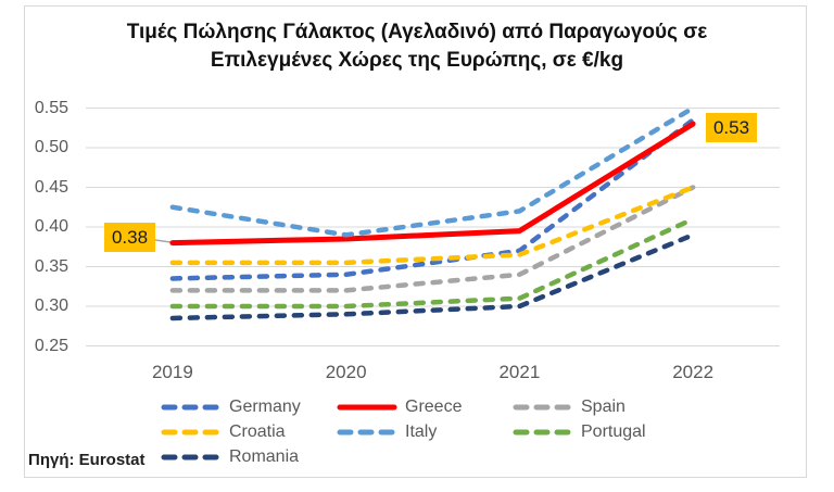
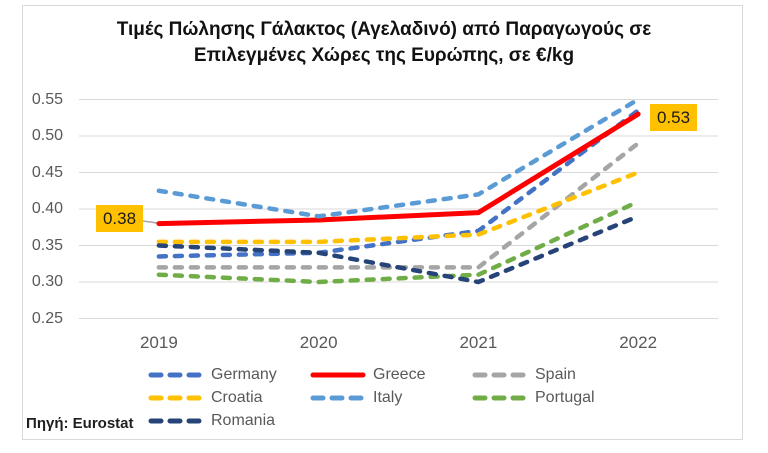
Portugal/2019: 0.30 -> 0.31
Romania/2019: 0.28 -> 0.35
Romania/2020: 0.29 -> 0.34
Spain/2021: 0.34 -> 0.32
Spain/2022: 0.45 -> 0.49
